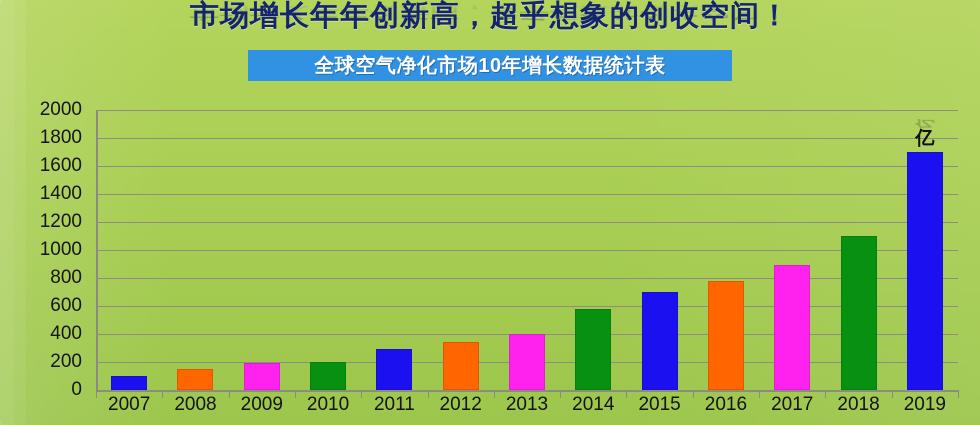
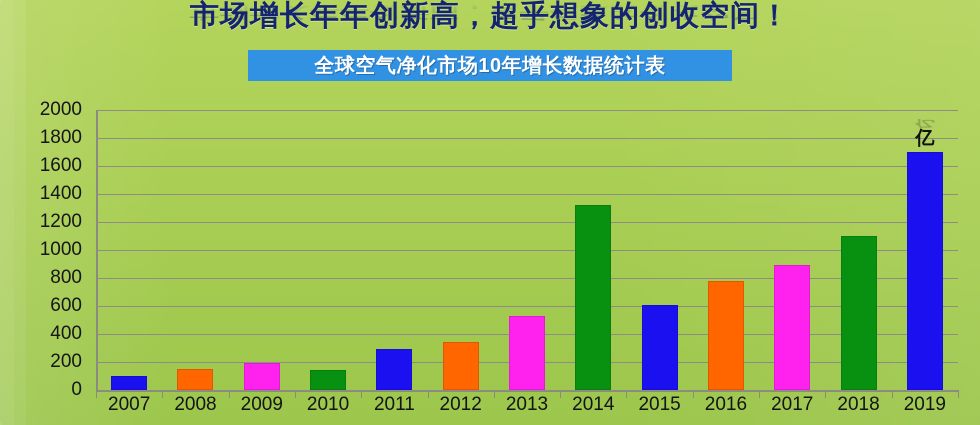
2010: 200 -> 140
2013: 400 -> 530
2014: 580 -> 1320
2015: 700 -> 610
